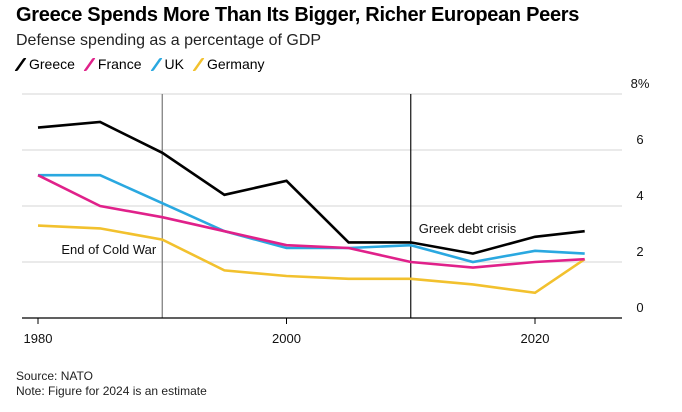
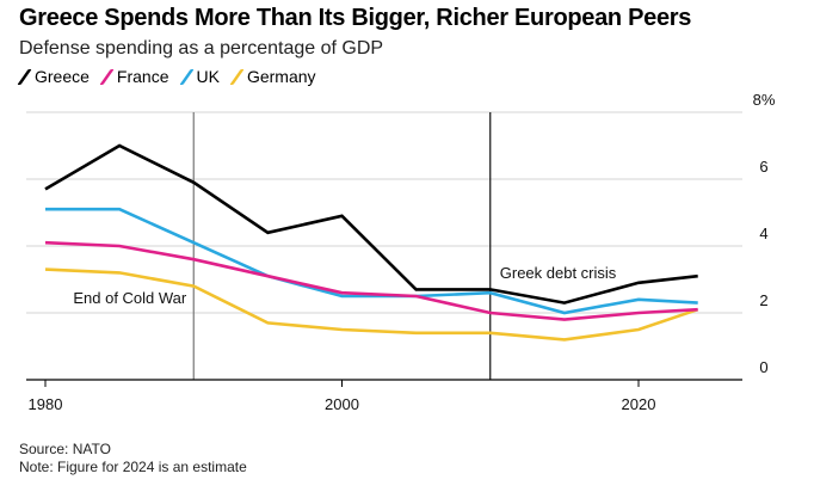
Greece/1980: 6.8 -> 5.7
France/1980: 5.1 -> 4.1
Germany/2020: 0.9 -> 1.5
